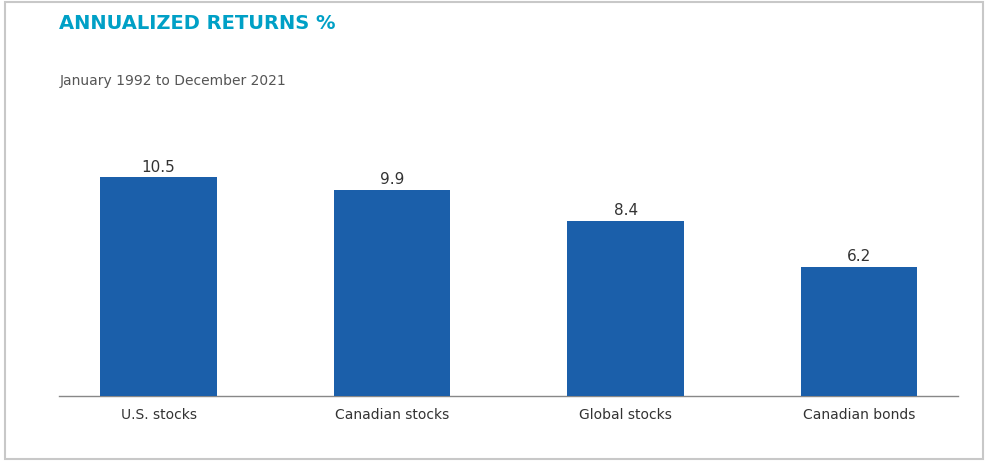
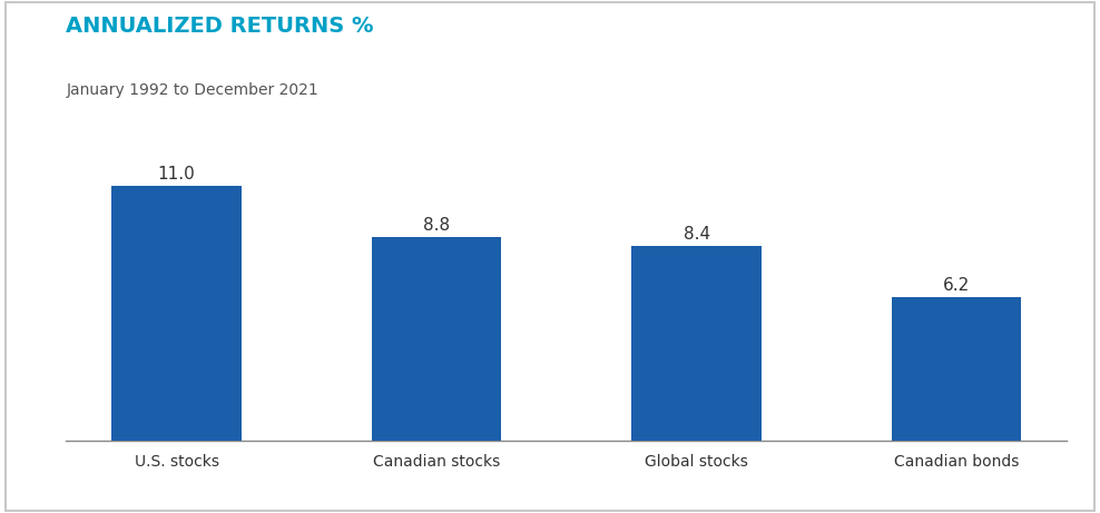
U.S. stocks: 10.5 -> 11.0
Canadian stocks: 9.9 -> 8.8
